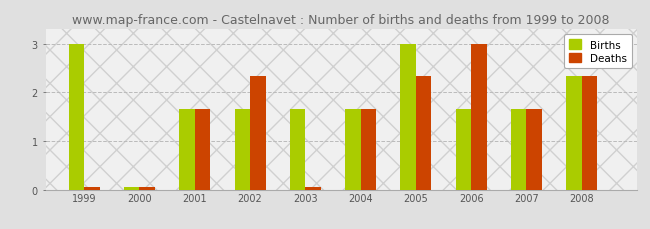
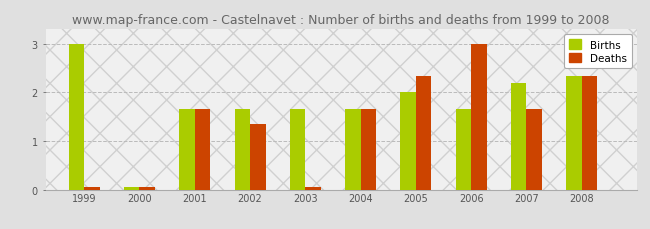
Deaths/2002: 2.33 -> 1.35
Births/2005: 3.00 -> 2.00
Births/2007: 1.65 -> 2.20
